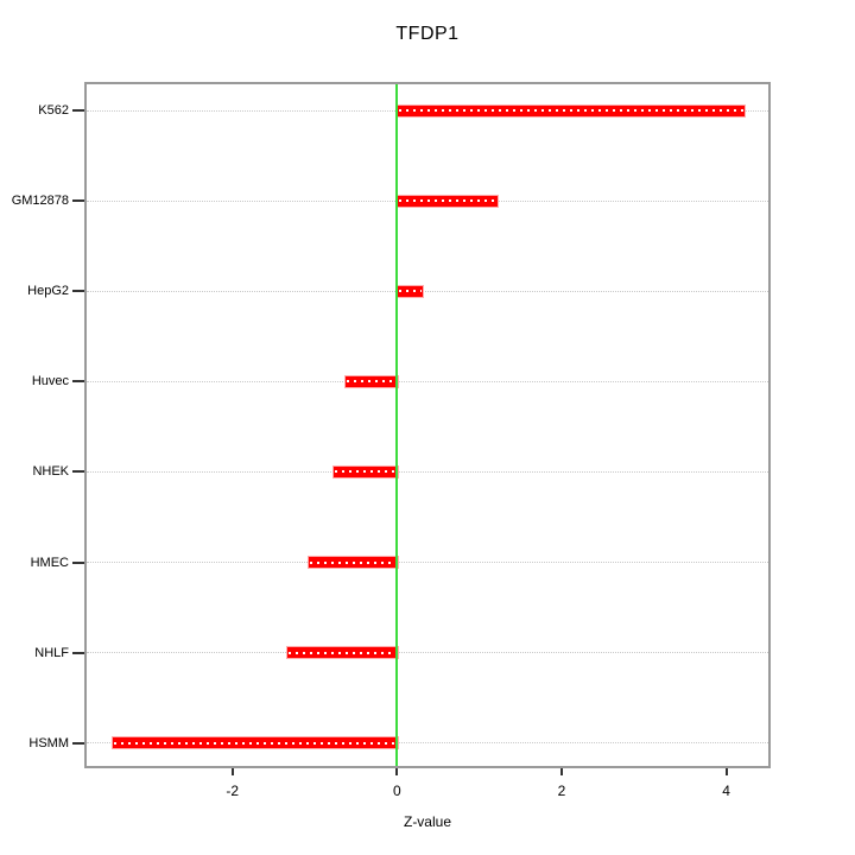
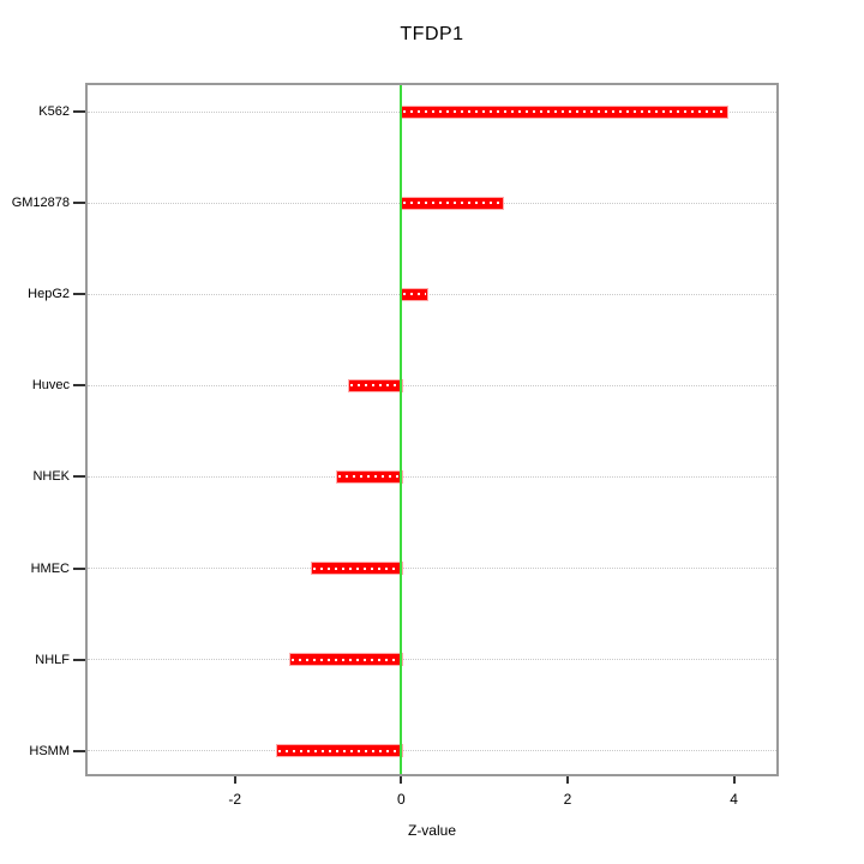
K562: 4.2 -> 3.9
HSMM: -3.5 -> -1.5
